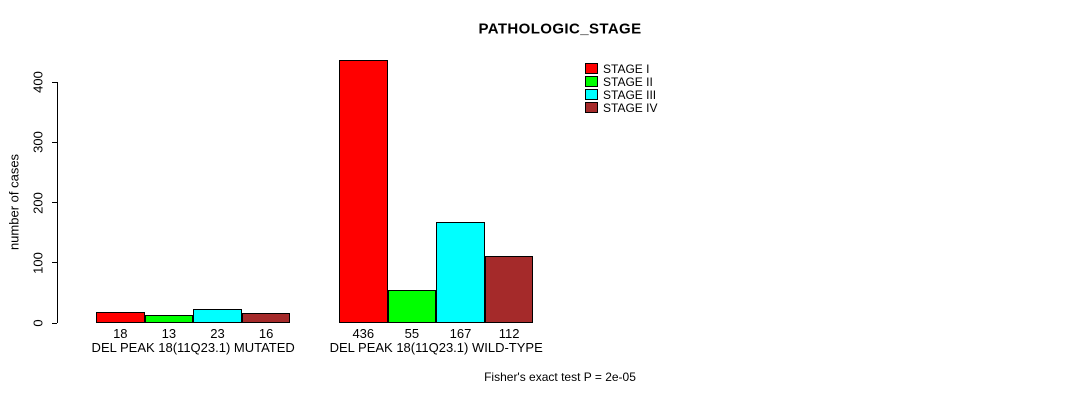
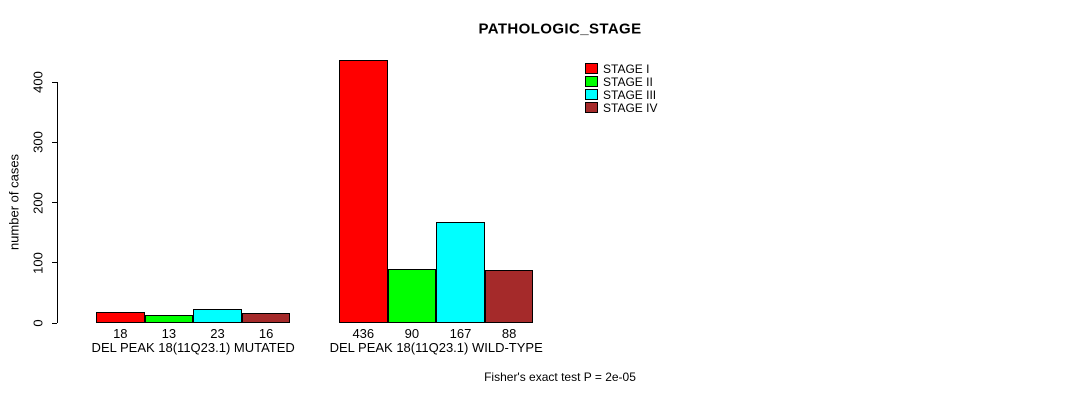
STAGE II/DEL PEAK 18(11Q23.1) WILD-TYPE: 55 -> 90
STAGE IV/DEL PEAK 18(11Q23.1) WILD-TYPE: 112 -> 88
